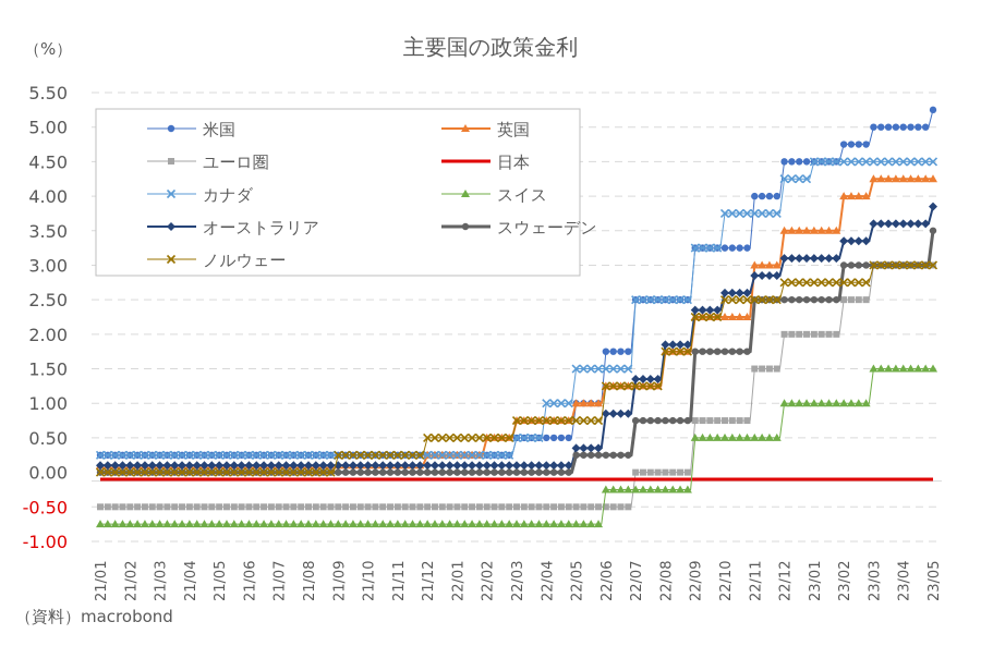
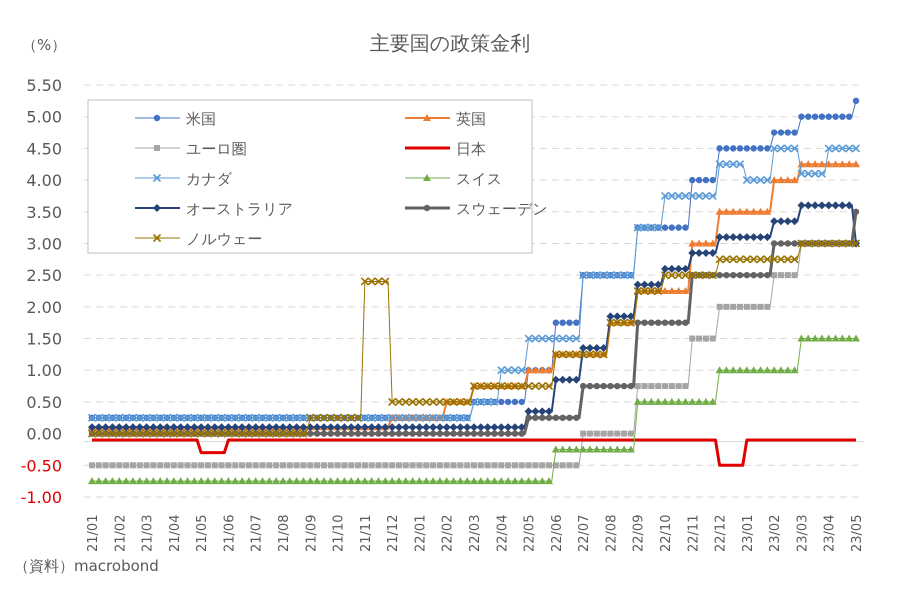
日本/21/05: -0.1 -> -0.3
ノルウェー/21/11: 0.2 -> 2.4
日本/22/12: -0.1 -> -0.5
カナダ/23/01: 4.5 -> 4.0
カナダ/23/03: 4.5 -> 4.1
オーストラリア/23/05: 3.9 -> 3.0
